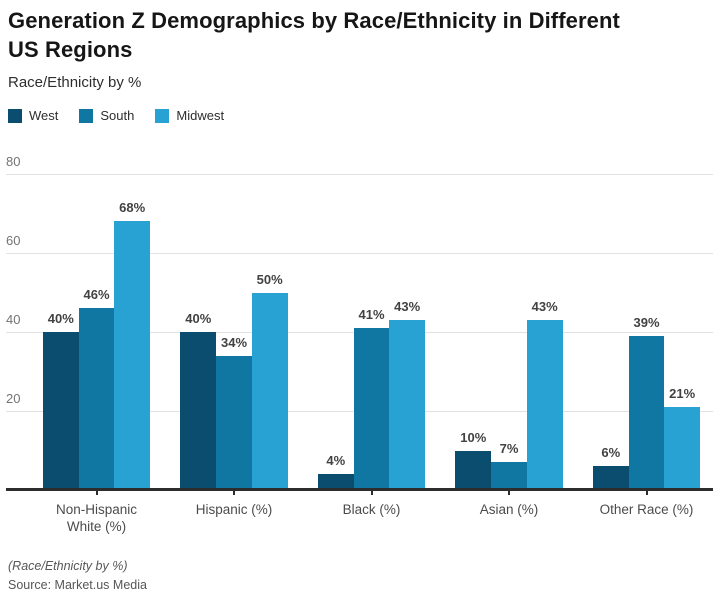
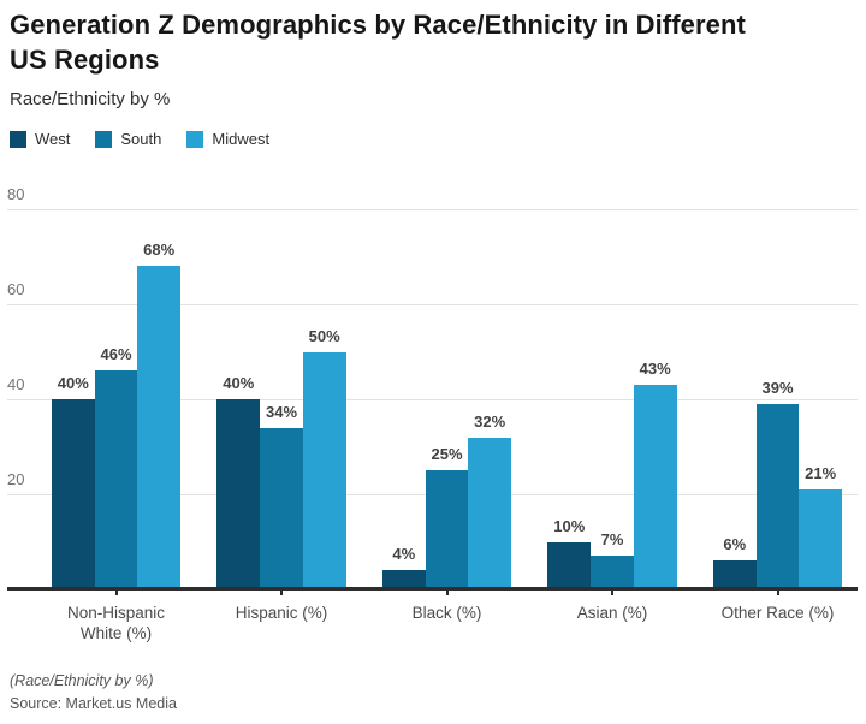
South/Black (%): 41% -> 25%
Midwest/Black (%): 43% -> 32%
